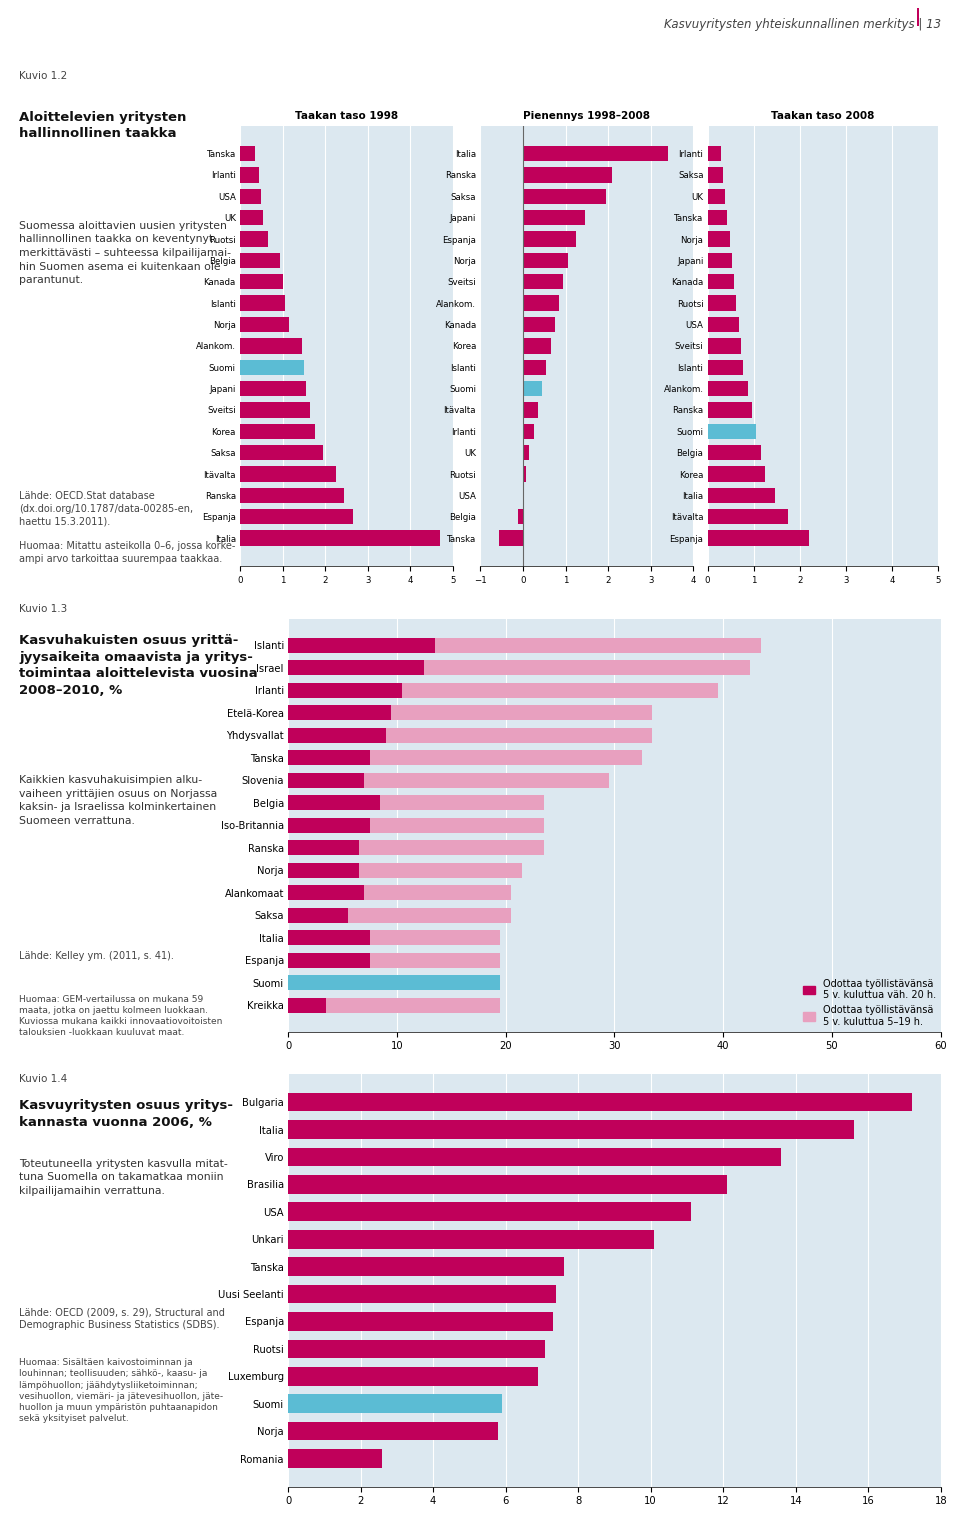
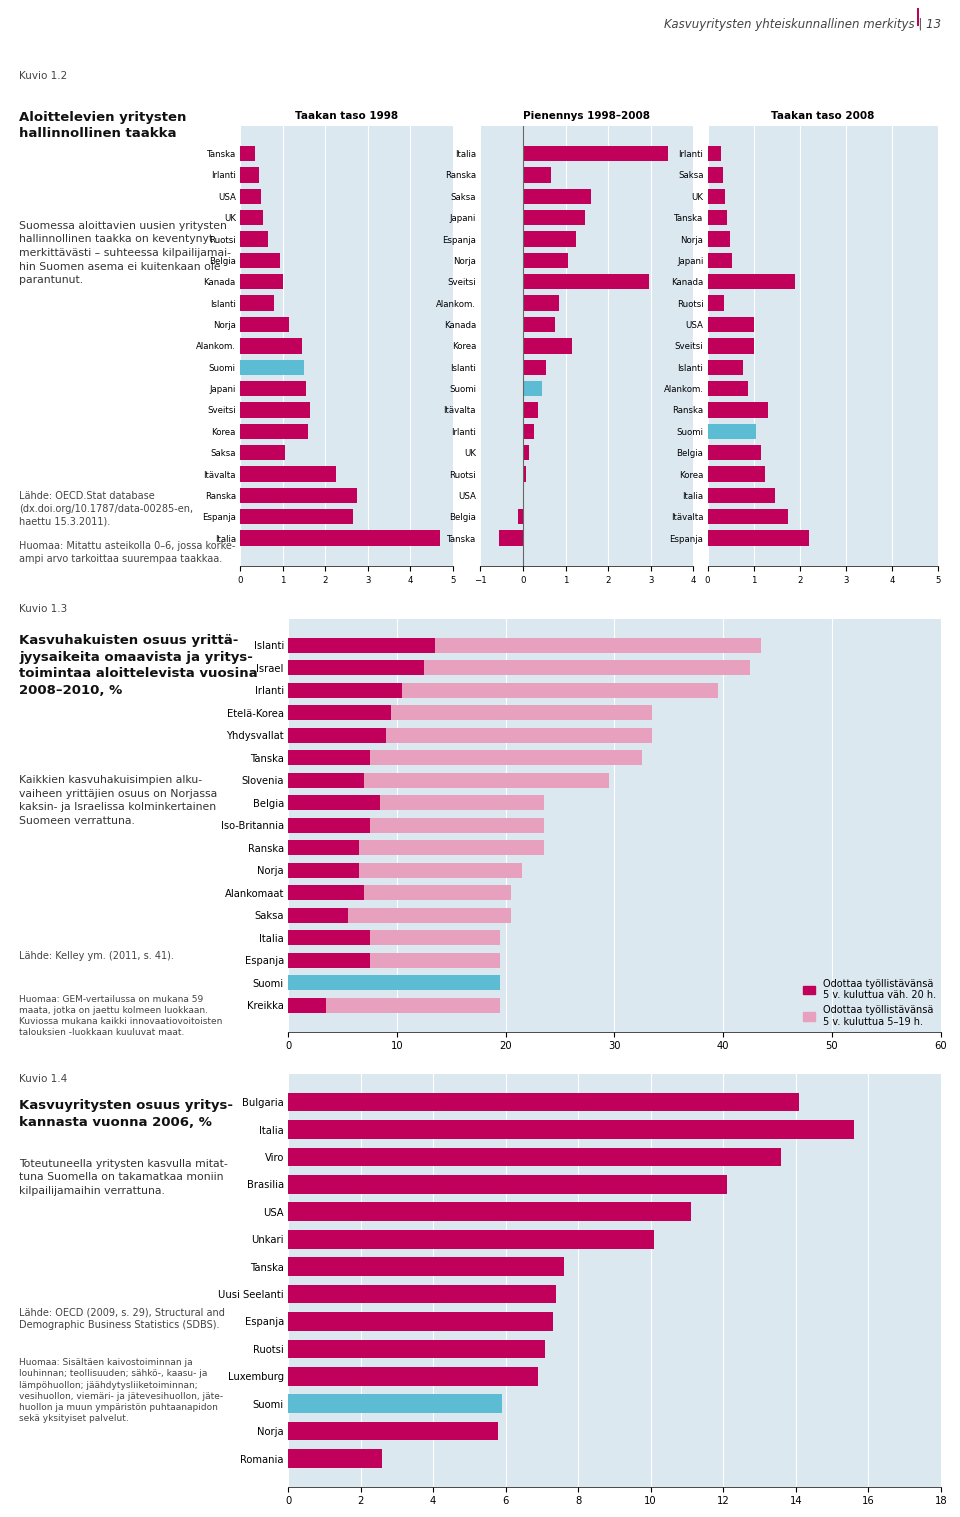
Taakan taso 1998/Islanti: 1.05 -> 0.80
Taakan taso 1998/Korea: 1.75 -> 1.60
Taakan taso 1998/Saksa: 1.95 -> 1.05
Taakan taso 1998/Ranska: 2.45 -> 2.75
Pienennys 1998–2008/Ranska: 2.10 -> 0.65
Pienennys 1998–2008/Saksa: 1.95 -> 1.60
Pienennys 1998–2008/Sveitsi: 0.95 -> 2.95
Pienennys 1998–2008/Korea: 0.65 -> 1.15
Taakan taso 2008/Kanada: 0.57 -> 1.90
Taakan taso 2008/Ruotsi: 0.62 -> 0.35
Taakan taso 2008/USA: 0.67 -> 1.00
Taakan taso 2008/Sveitsi: 0.72 -> 1.00
Taakan taso 2008/Ranska: 0.97 -> 1.30
Bulgaria: 17.2 -> 14.1
